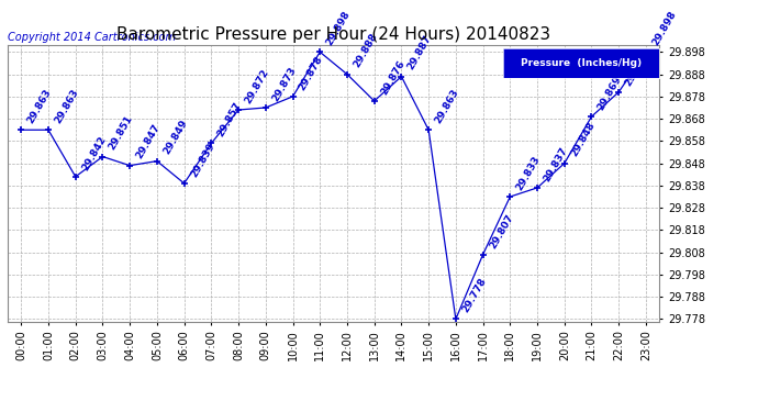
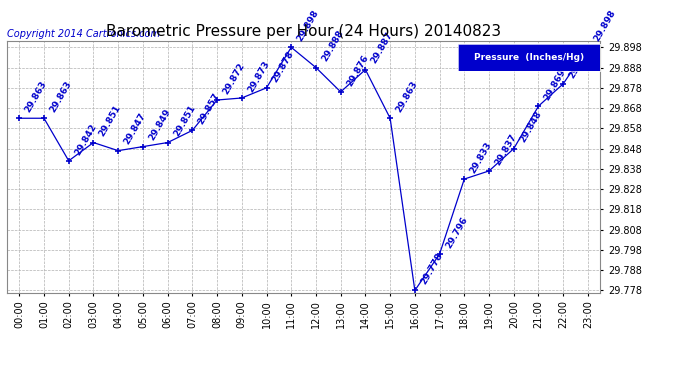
06:00: 29.839 -> 29.851
17:00: 29.807 -> 29.796
